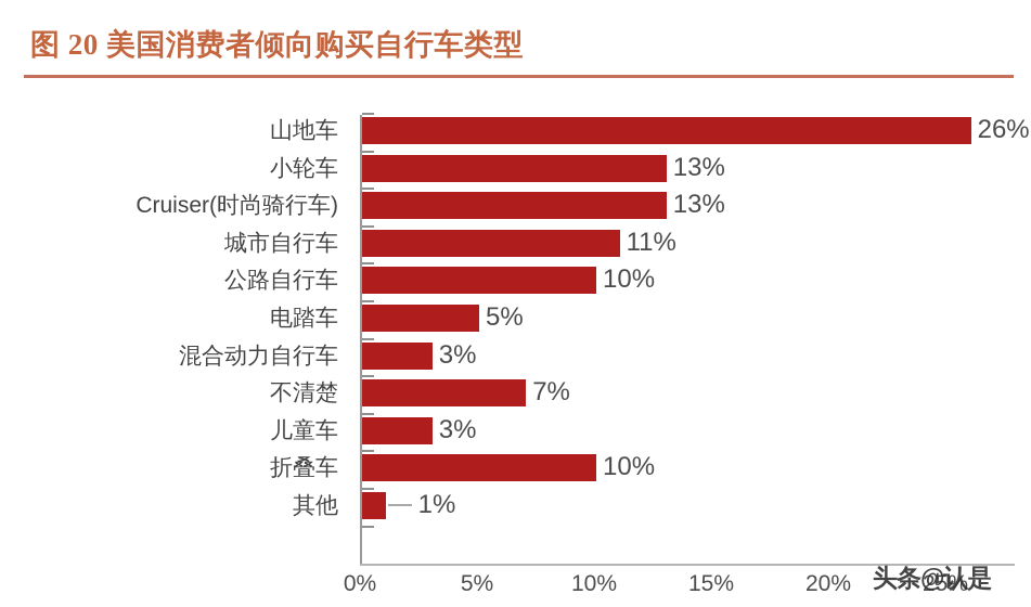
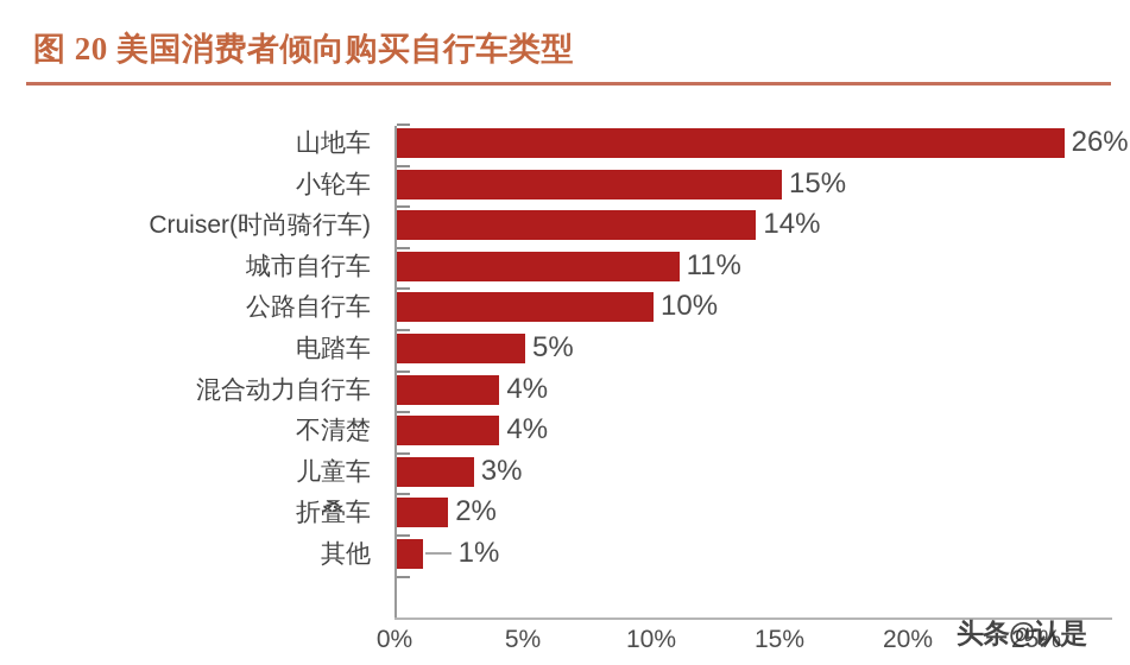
小轮车: 13% -> 15%
Cruiser(时尚骑行车): 13% -> 14%
混合动力自行车: 3% -> 4%
不清楚: 7% -> 4%
折叠车: 10% -> 2%
